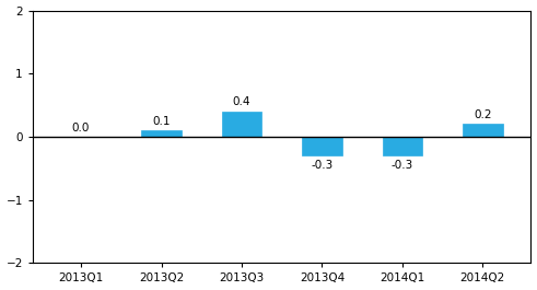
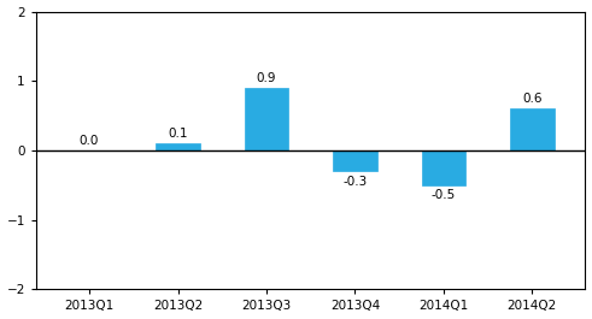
2013Q3: 0.4 -> 0.9
2014Q1: -0.3 -> -0.5
2014Q2: 0.2 -> 0.6
